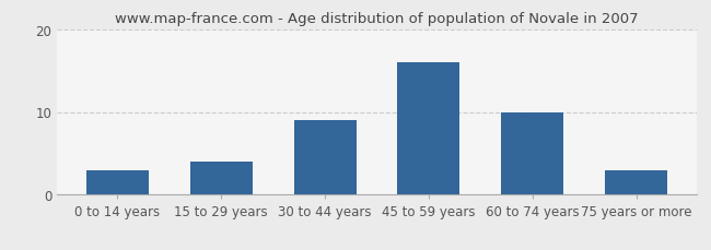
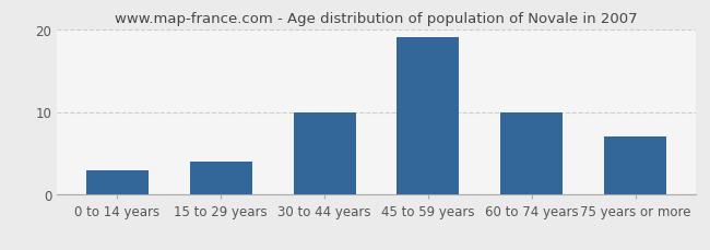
30 to 44 years: 9 -> 10
45 to 59 years: 16 -> 19
75 years or more: 3 -> 7
